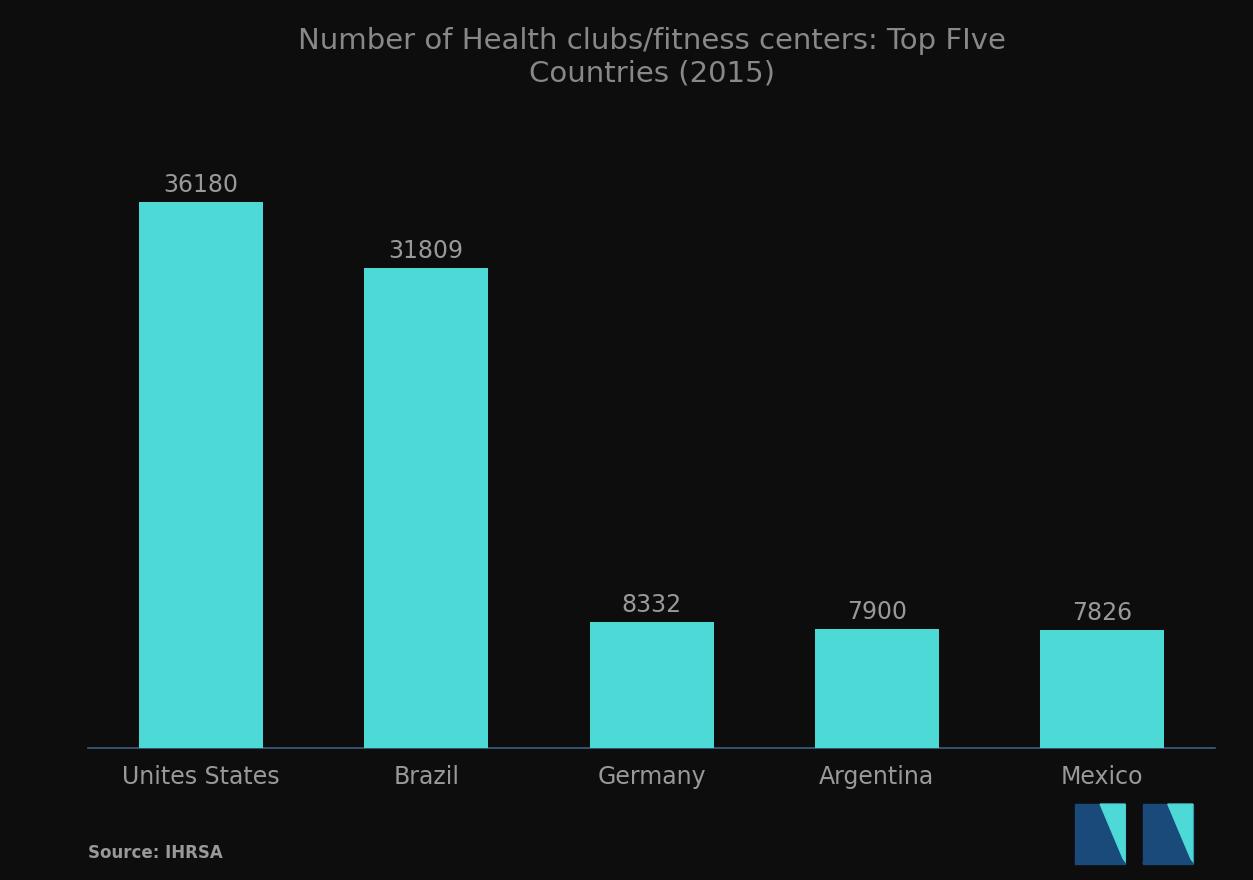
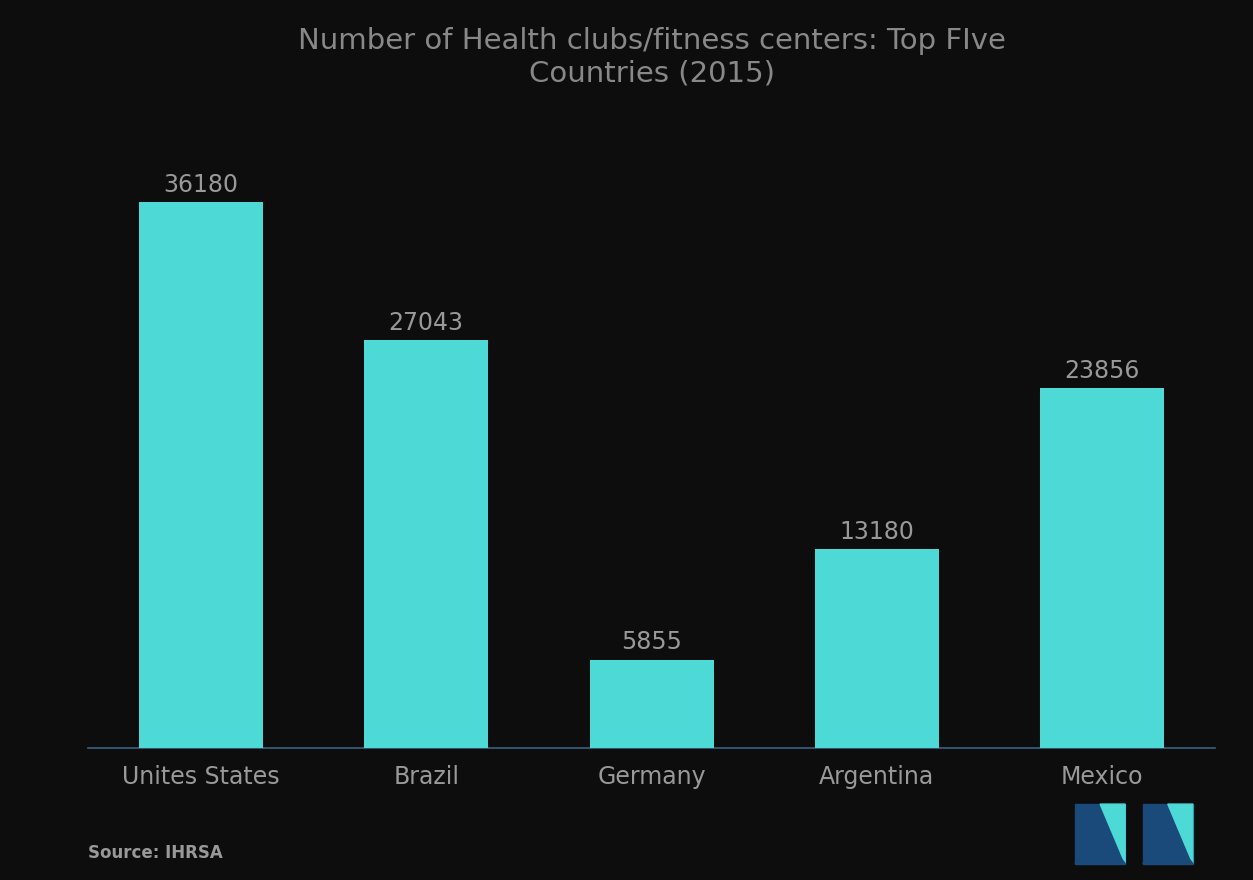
Brazil: 31809 -> 27043
Germany: 8332 -> 5855
Argentina: 7900 -> 13180
Mexico: 7826 -> 23856
